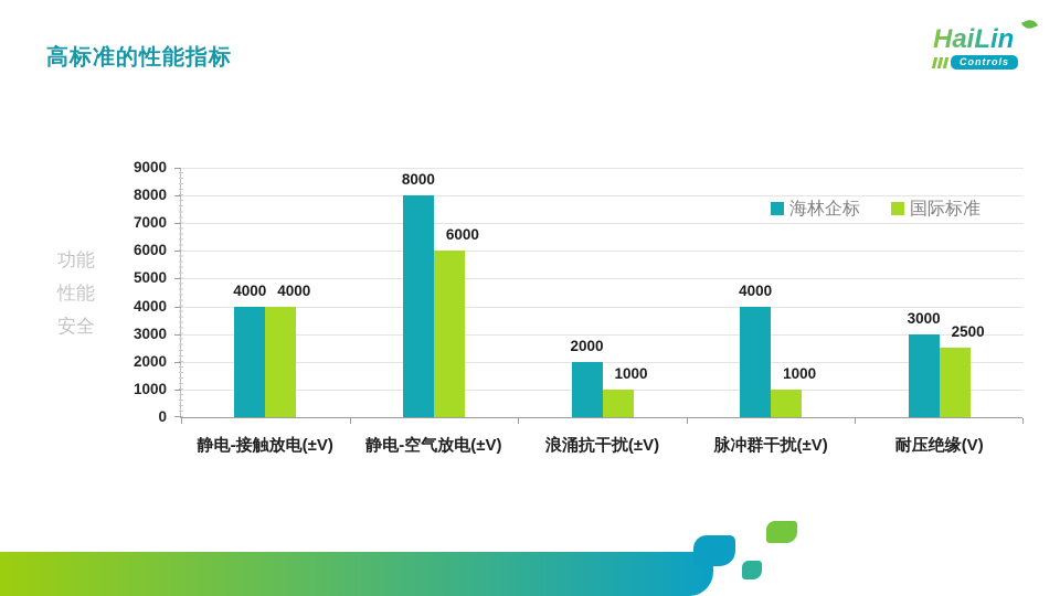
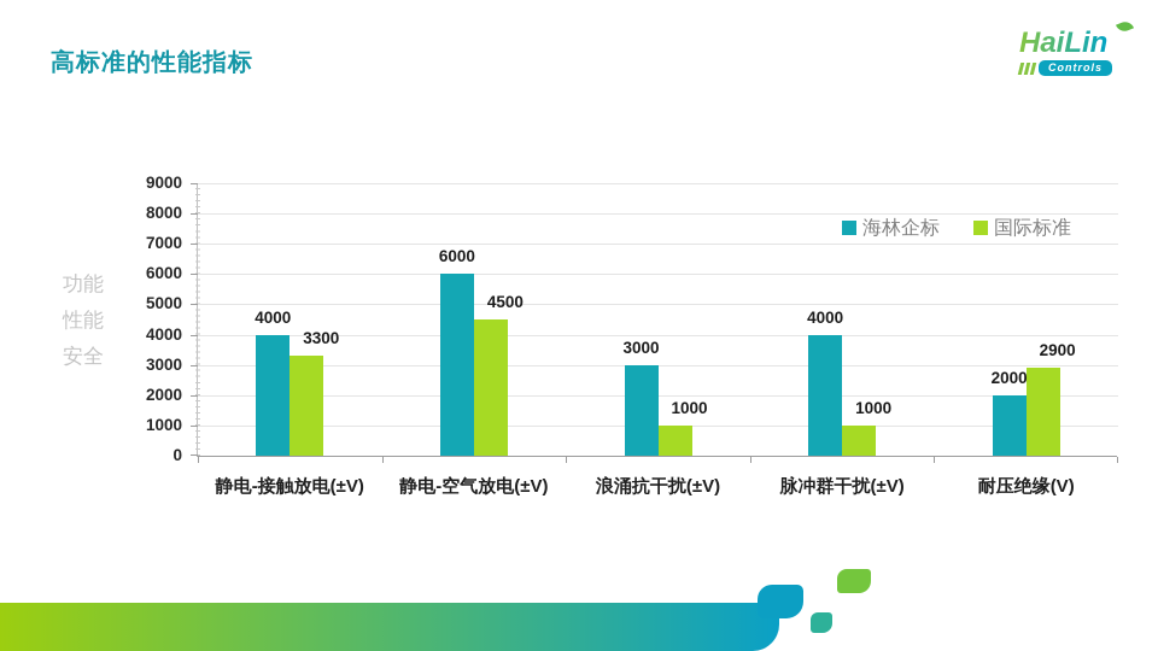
国际标准/静电-接触放电(±V): 4000 -> 3300
海林企标/静电-空气放电(±V): 8000 -> 6000
国际标准/静电-空气放电(±V): 6000 -> 4500
海林企标/浪涌抗干扰(±V): 2000 -> 3000
海林企标/耐压绝缘(V): 3000 -> 2000
国际标准/耐压绝缘(V): 2500 -> 2900
